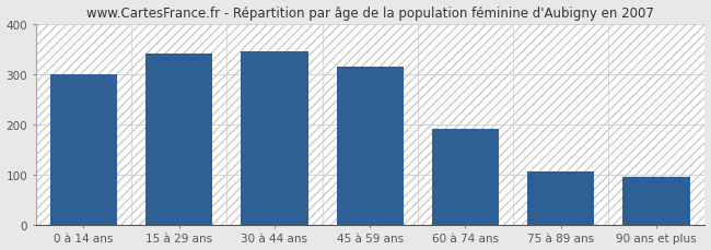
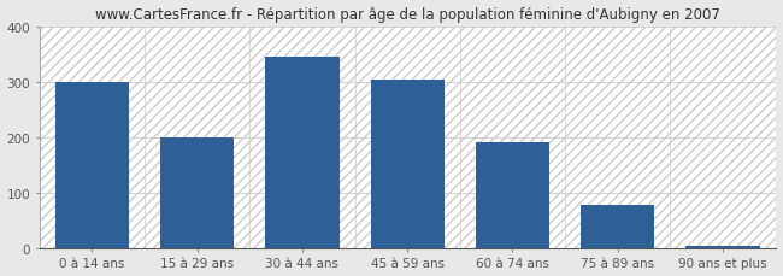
15 à 29 ans: 340 -> 200
45 à 59 ans: 315 -> 303
75 à 89 ans: 105 -> 78
90 ans et plus: 95 -> 5
